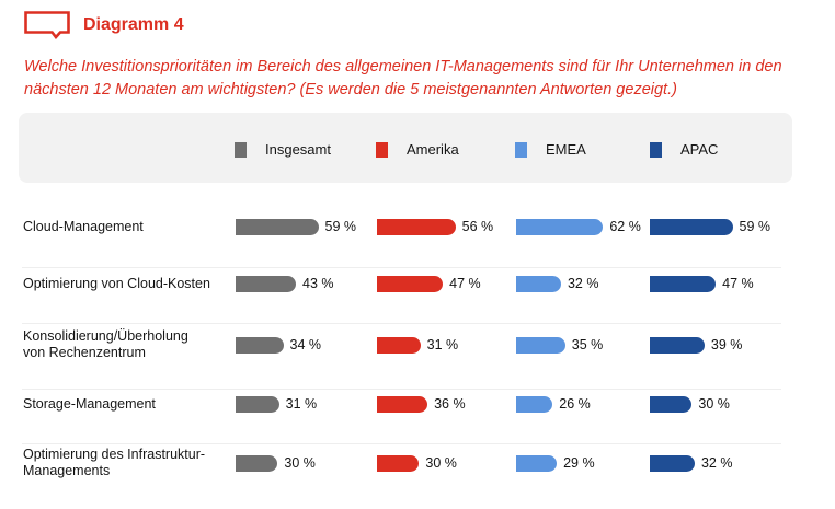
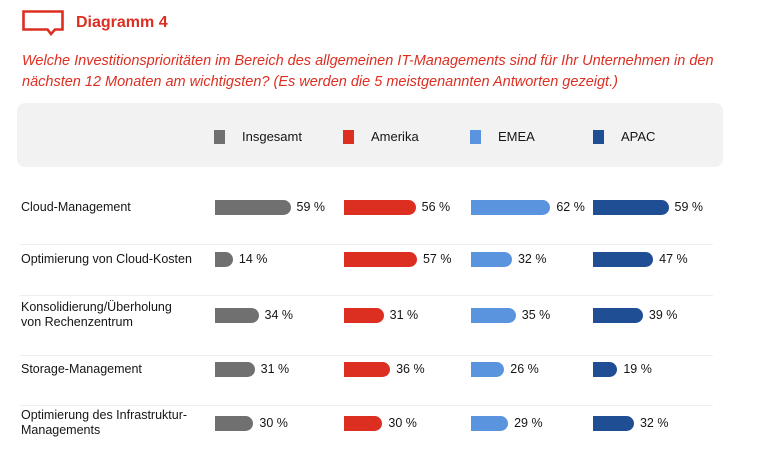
Insgesamt/Optimierung von Cloud-Kosten: 43 -> 14
Amerika/Optimierung von Cloud-Kosten: 47 -> 57
APAC/Storage-Management: 30 -> 19
